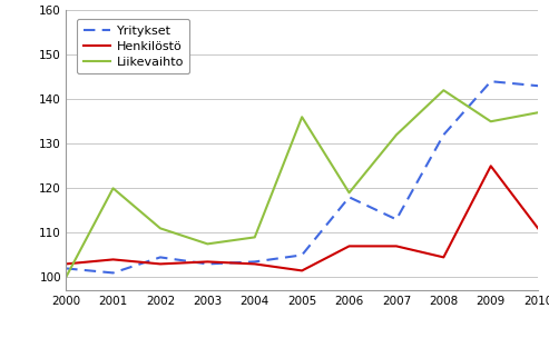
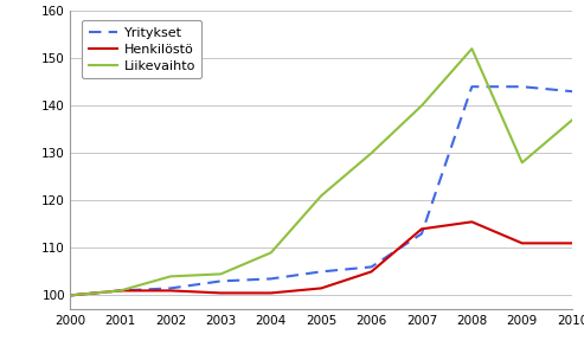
Yritykset/2000: 102.0 -> 100.0
Henkilöstö/2000: 103.0 -> 100.0
Henkilöstö/2001: 104.0 -> 101.0
Liikevaihto/2001: 120.0 -> 101.0
Yritykset/2002: 104.5 -> 101.5
Henkilöstö/2002: 103.0 -> 101.0
Liikevaihto/2002: 111.0 -> 104.0
Henkilöstö/2003: 103.5 -> 100.5
Liikevaihto/2003: 107.5 -> 104.5
Henkilöstö/2004: 103.0 -> 100.5
Liikevaihto/2005: 136.0 -> 121.0
Yritykset/2006: 118.0 -> 106.0
Henkilöstö/2006: 107.0 -> 105.0
Liikevaihto/2006: 119.0 -> 130.0
Henkilöstö/2007: 107.0 -> 114.0
Liikevaihto/2007: 132.0 -> 140.0
Yritykset/2008: 132.0 -> 144.0
Henkilöstö/2008: 104.5 -> 115.5
Liikevaihto/2008: 142.0 -> 152.0
Henkilöstö/2009: 125.0 -> 111.0
Liikevaihto/2009: 135.0 -> 128.0
